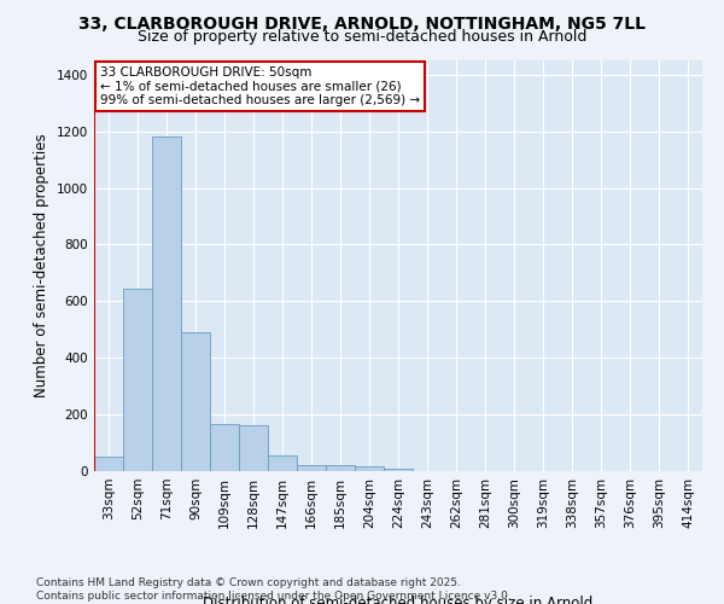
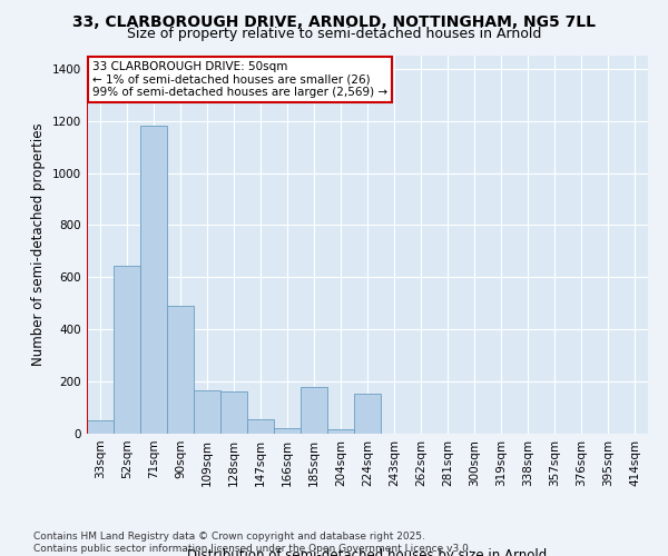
185sqm: 20 -> 180
224sqm: 10 -> 155
